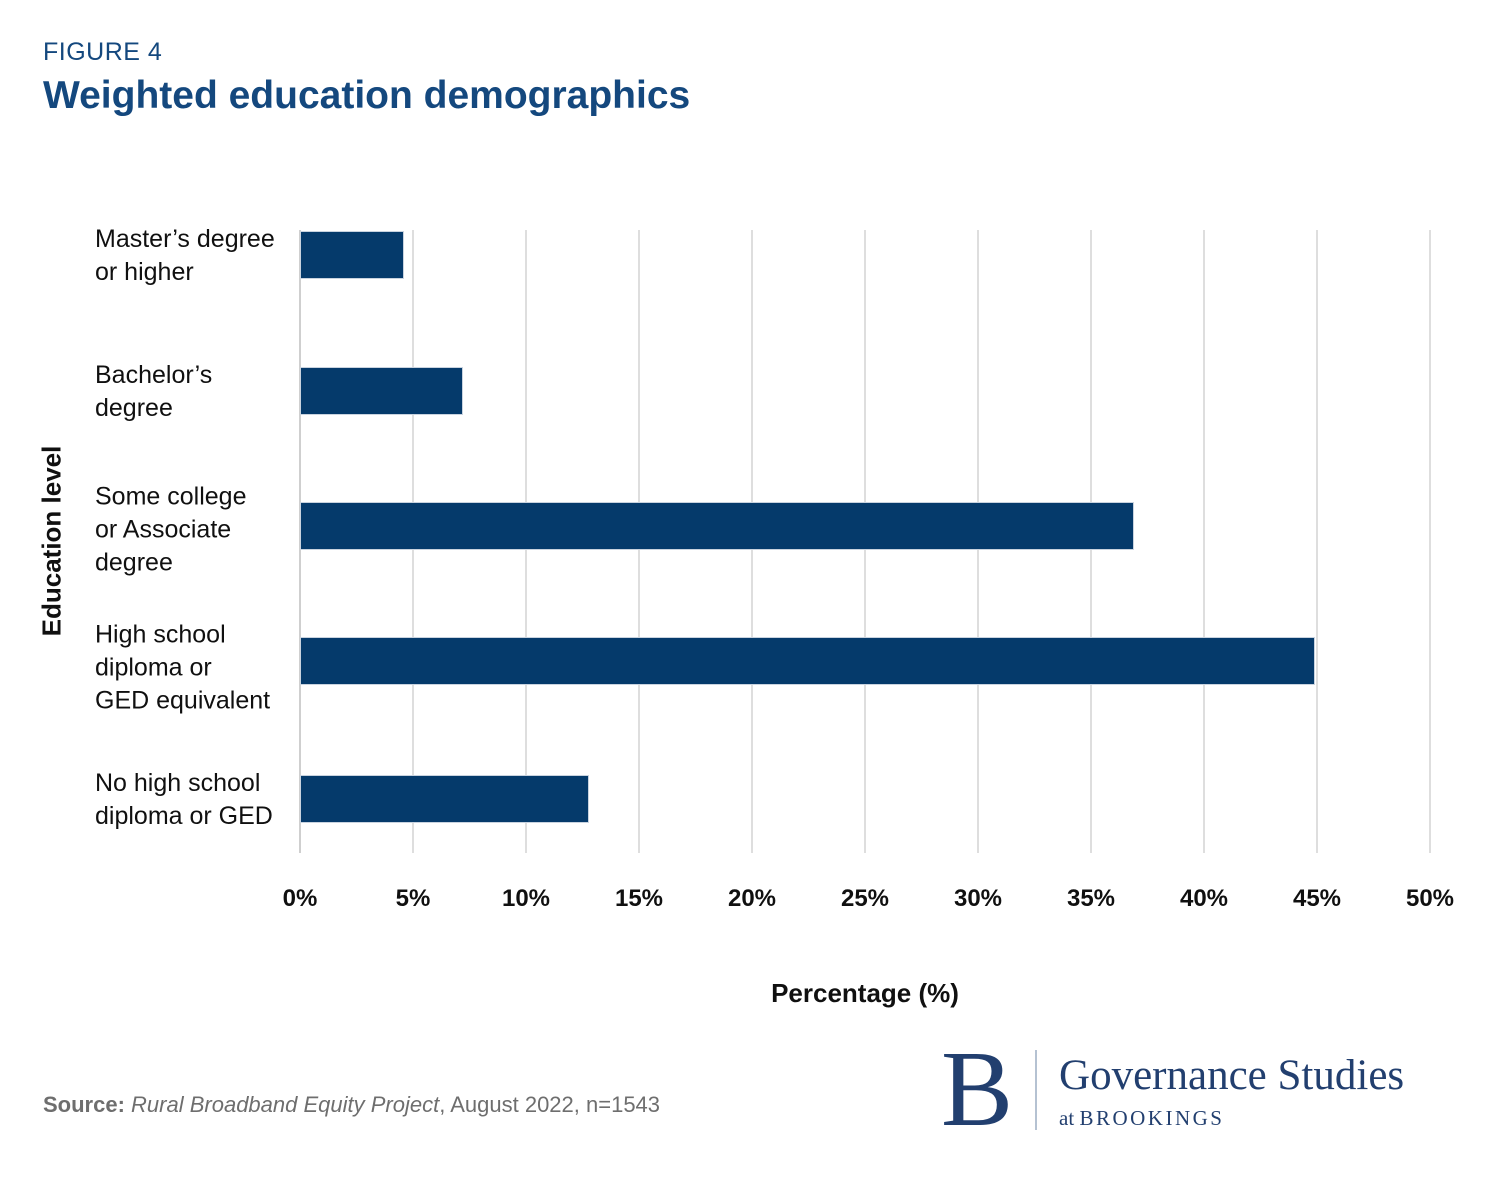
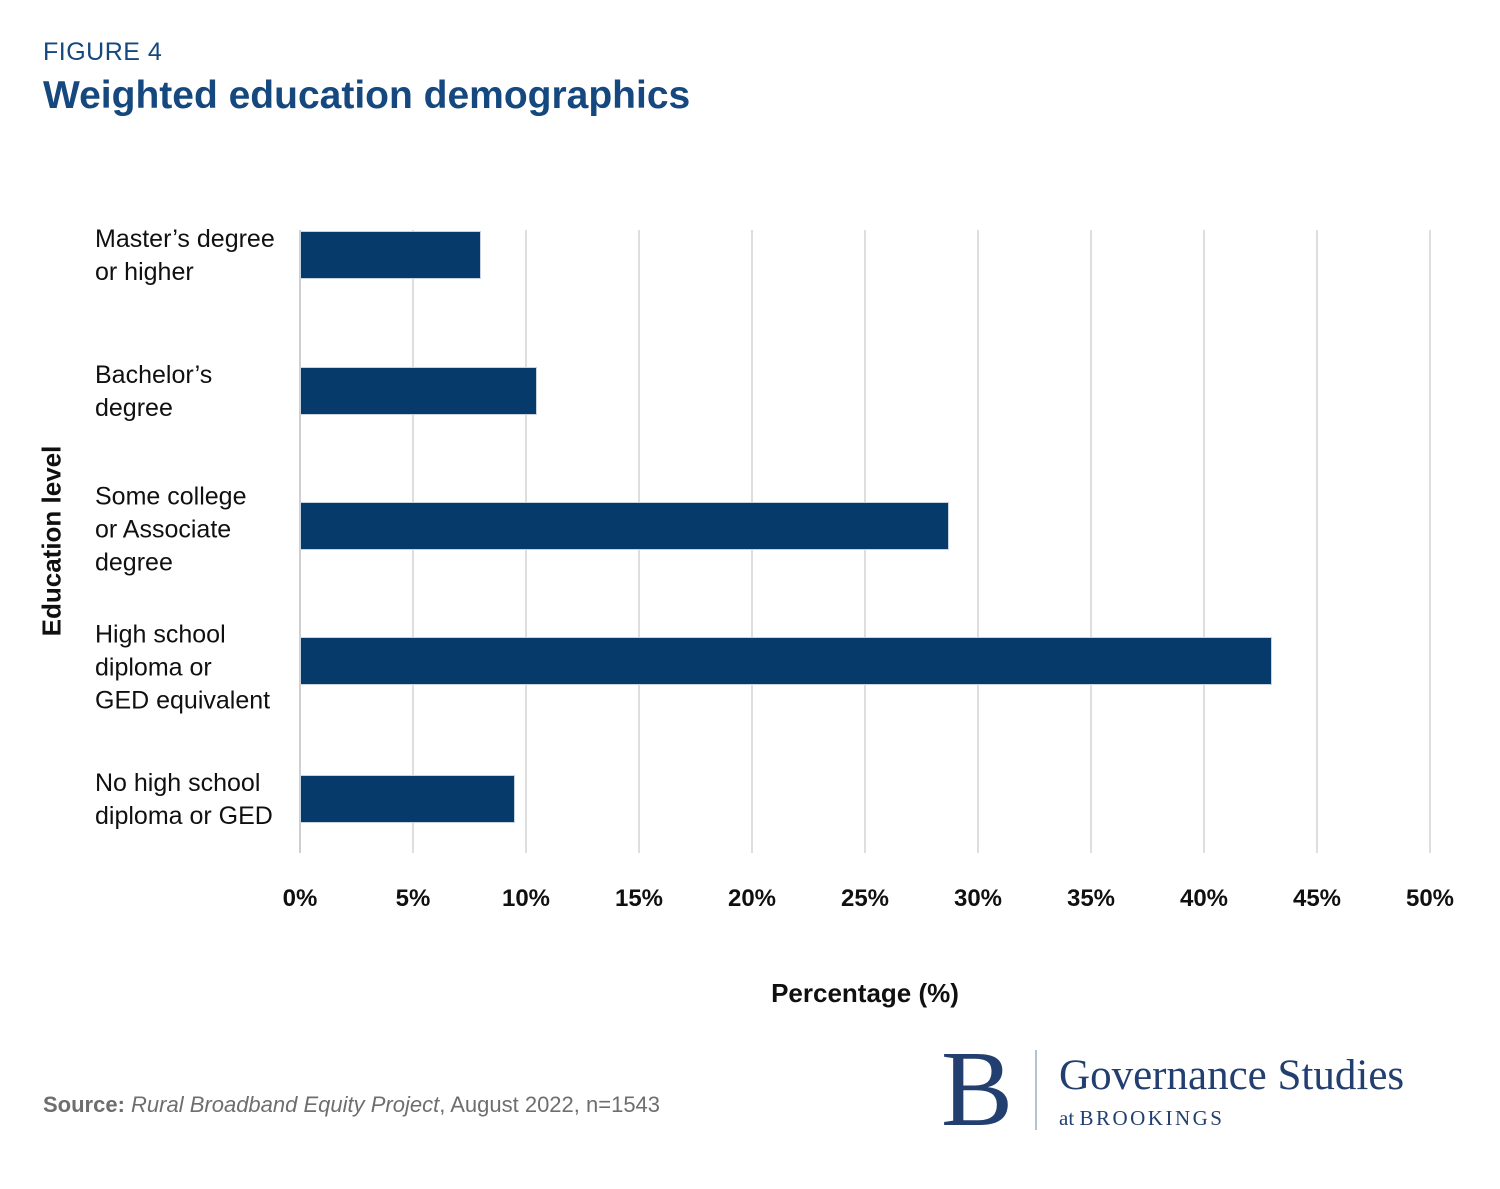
Master’s degree or higher: 4.6% -> 8.0%
Bachelor’s degree: 7.2% -> 10.5%
Some college or Associate degree: 36.9% -> 28.7%
High school diploma or GED equivalent: 44.9% -> 43.0%
No high school diploma or GED: 12.8% -> 9.5%
